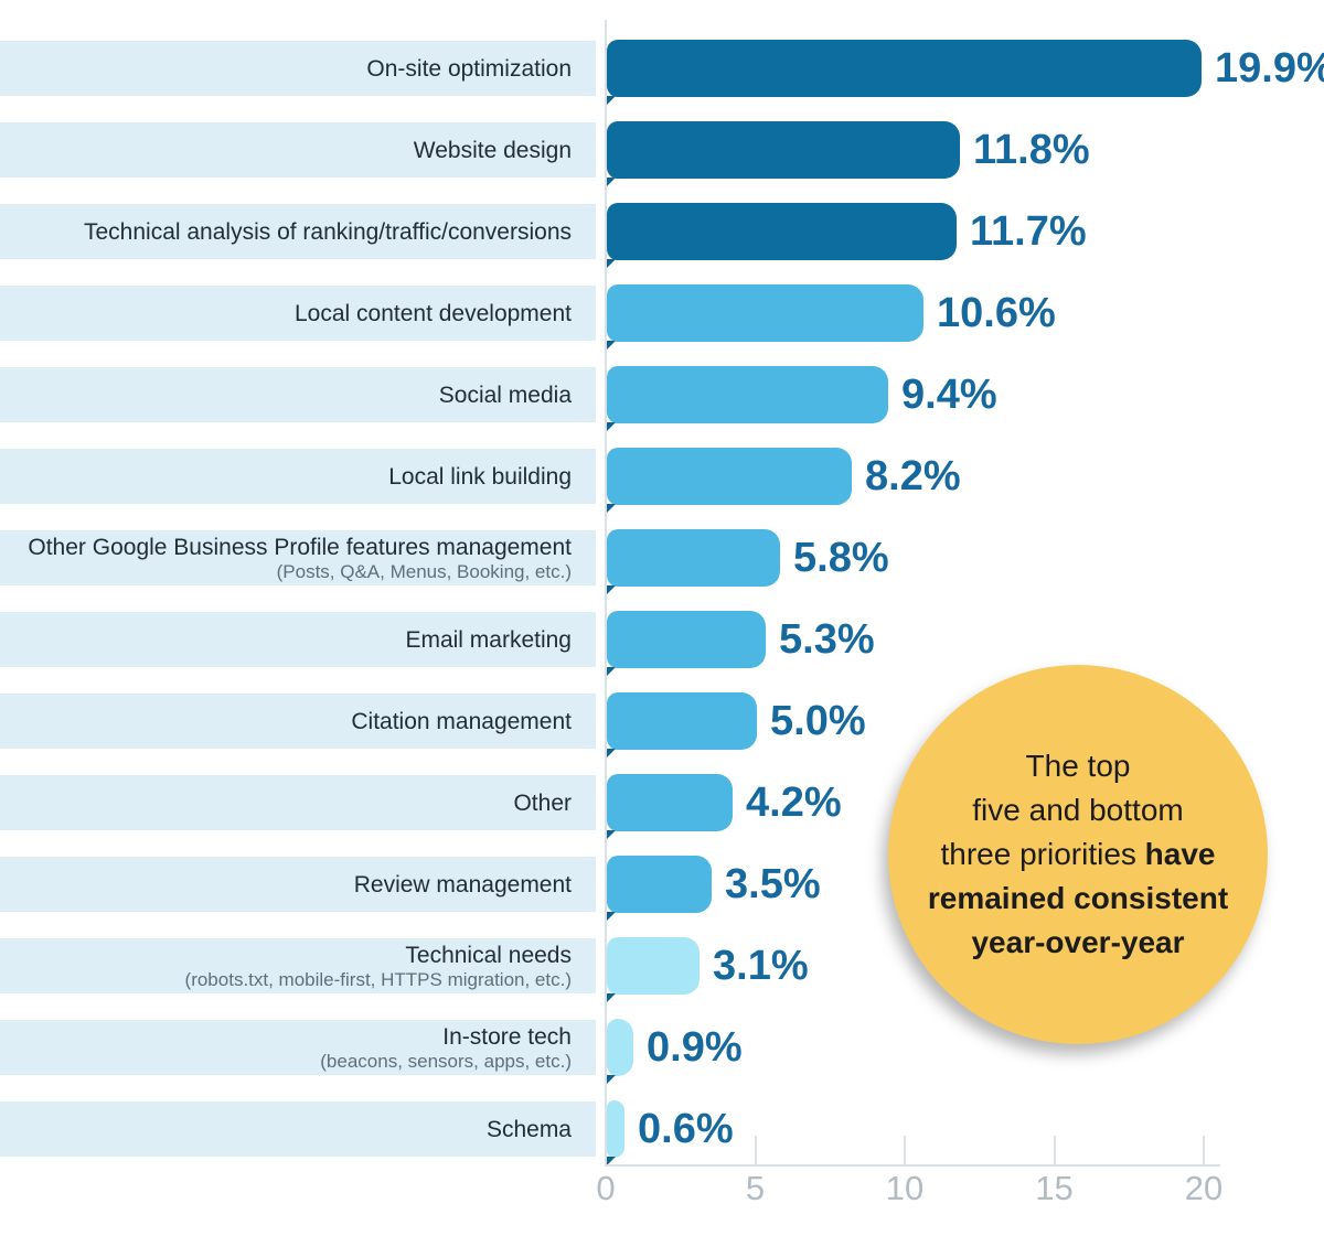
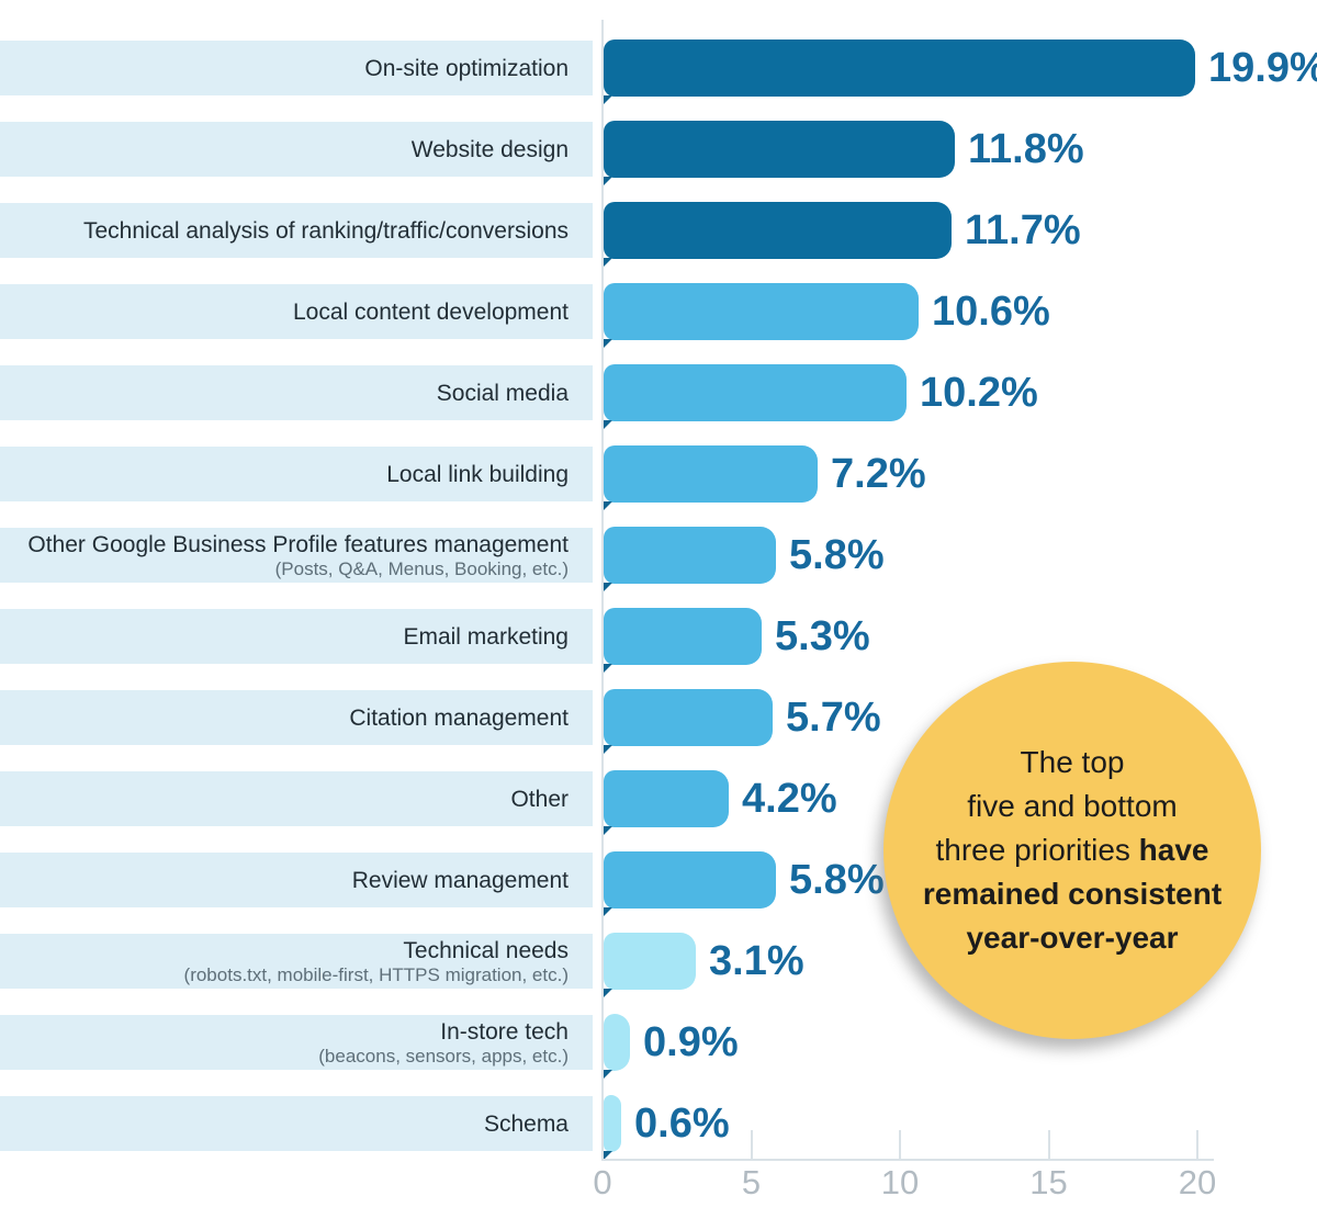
Social media: 9.4% -> 10.2%
Local link building: 8.2% -> 7.2%
Citation management: 5.0% -> 5.7%
Review management: 3.5% -> 5.8%
